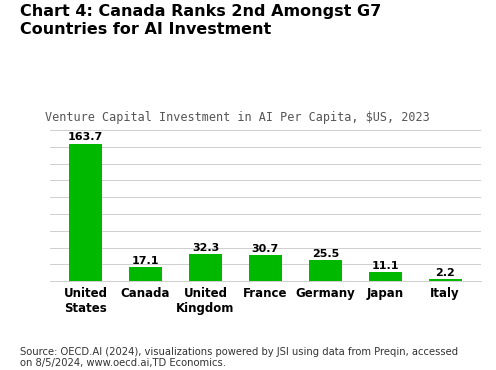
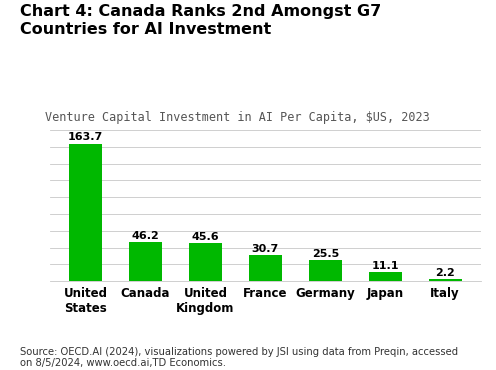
Canada: 17.1 -> 46.2
United Kingdom: 32.3 -> 45.6
